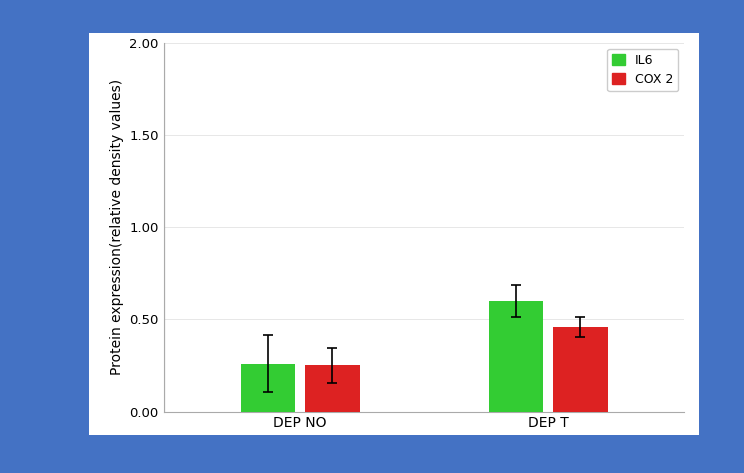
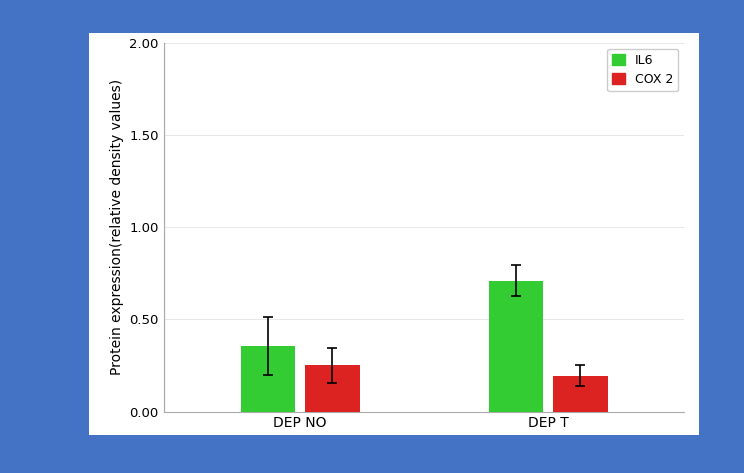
IL6/DEP NO: 0.26 -> 0.35
IL6/DEP T: 0.60 -> 0.71
COX 2/DEP T: 0.46 -> 0.20
